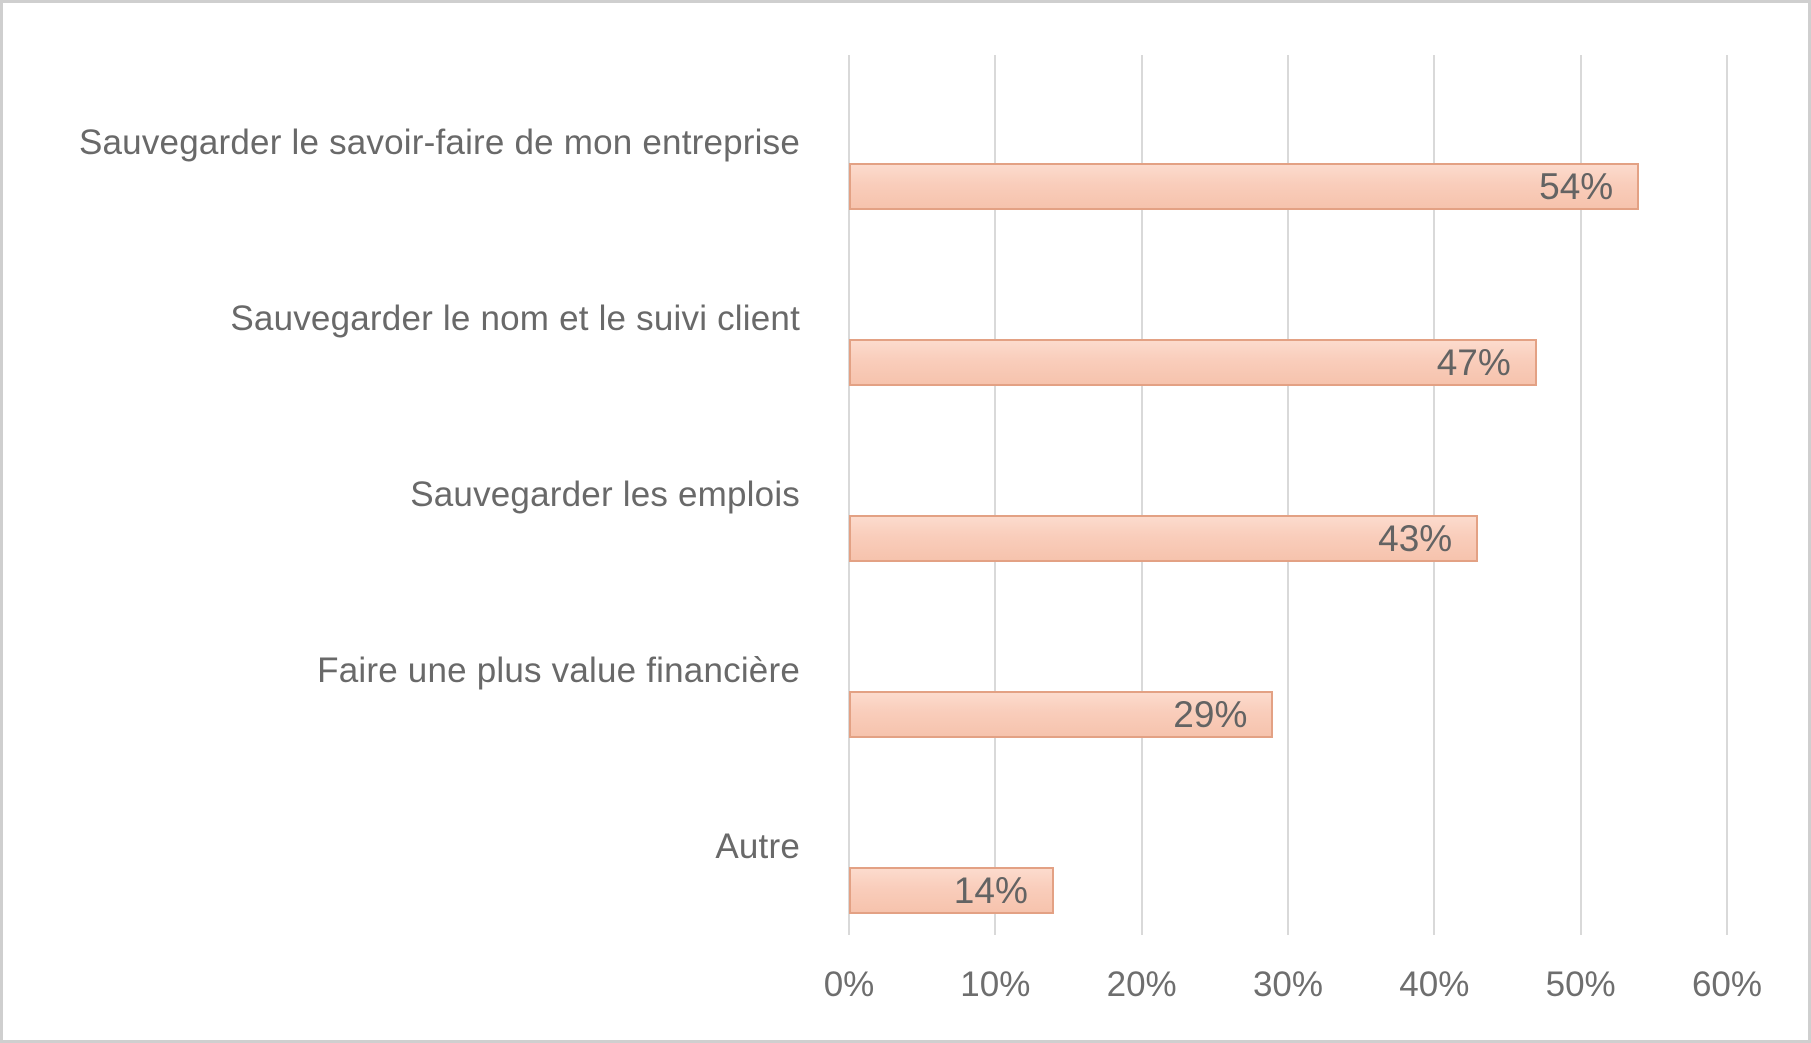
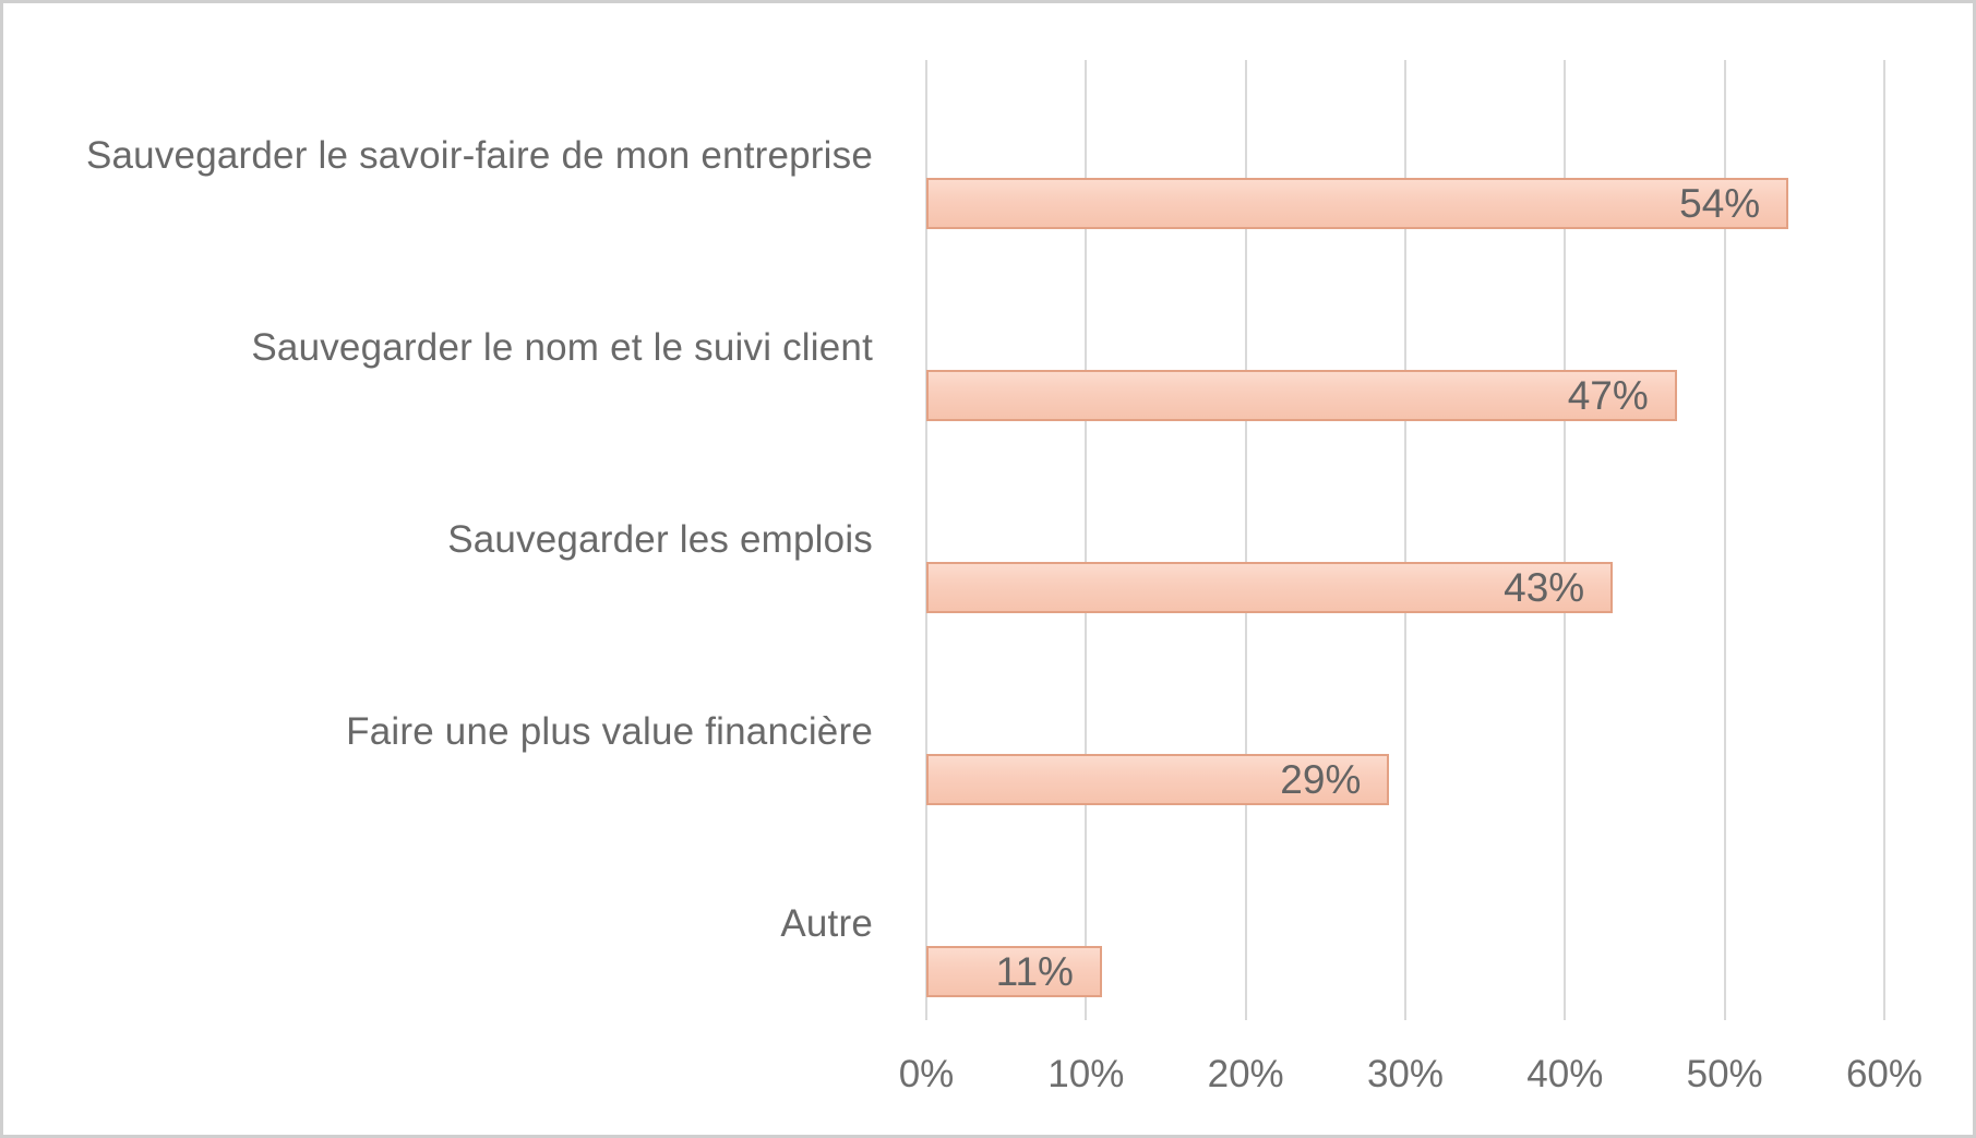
Autre: 14% -> 11%
